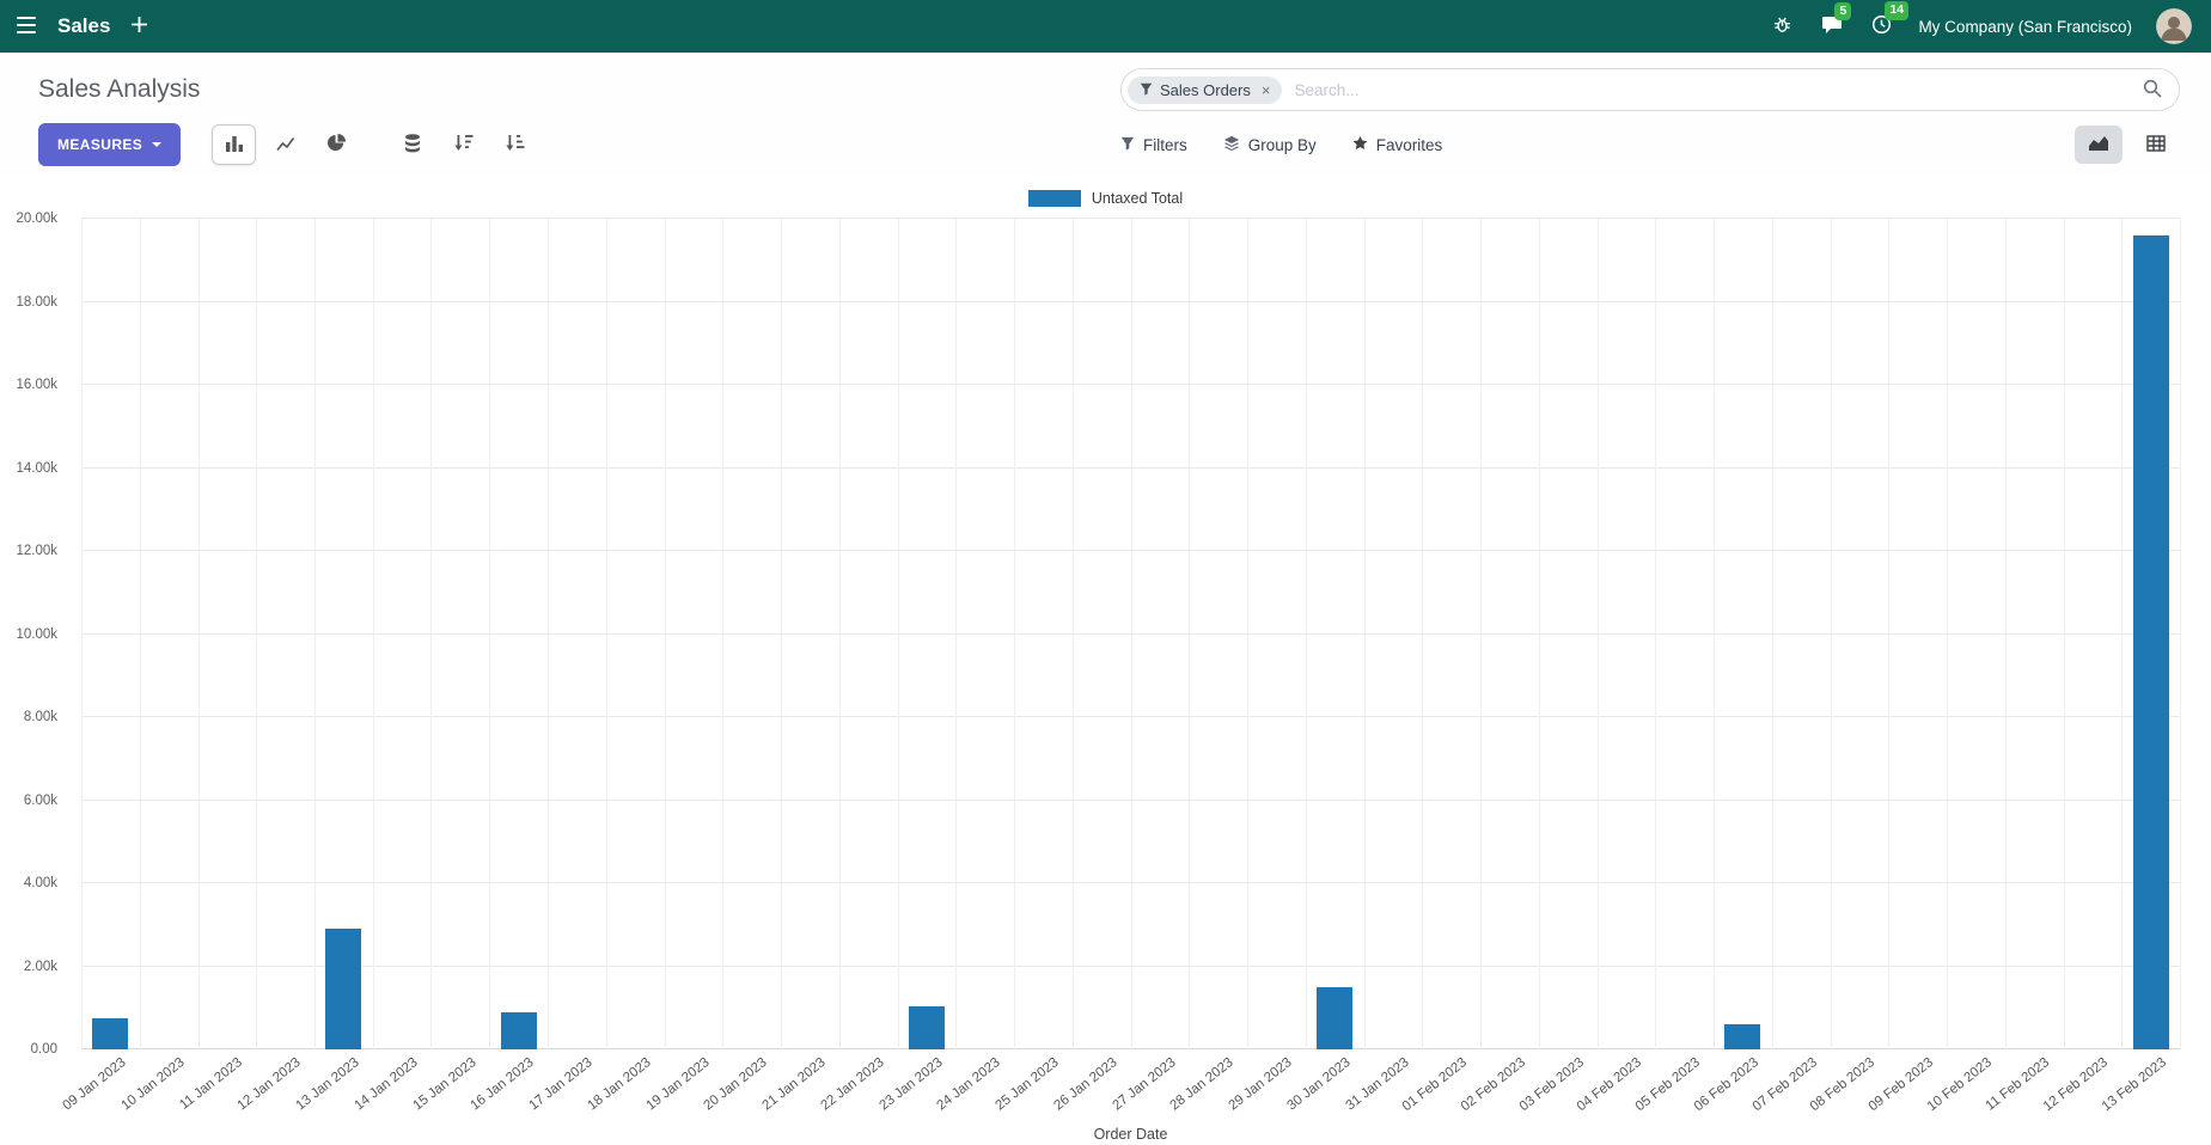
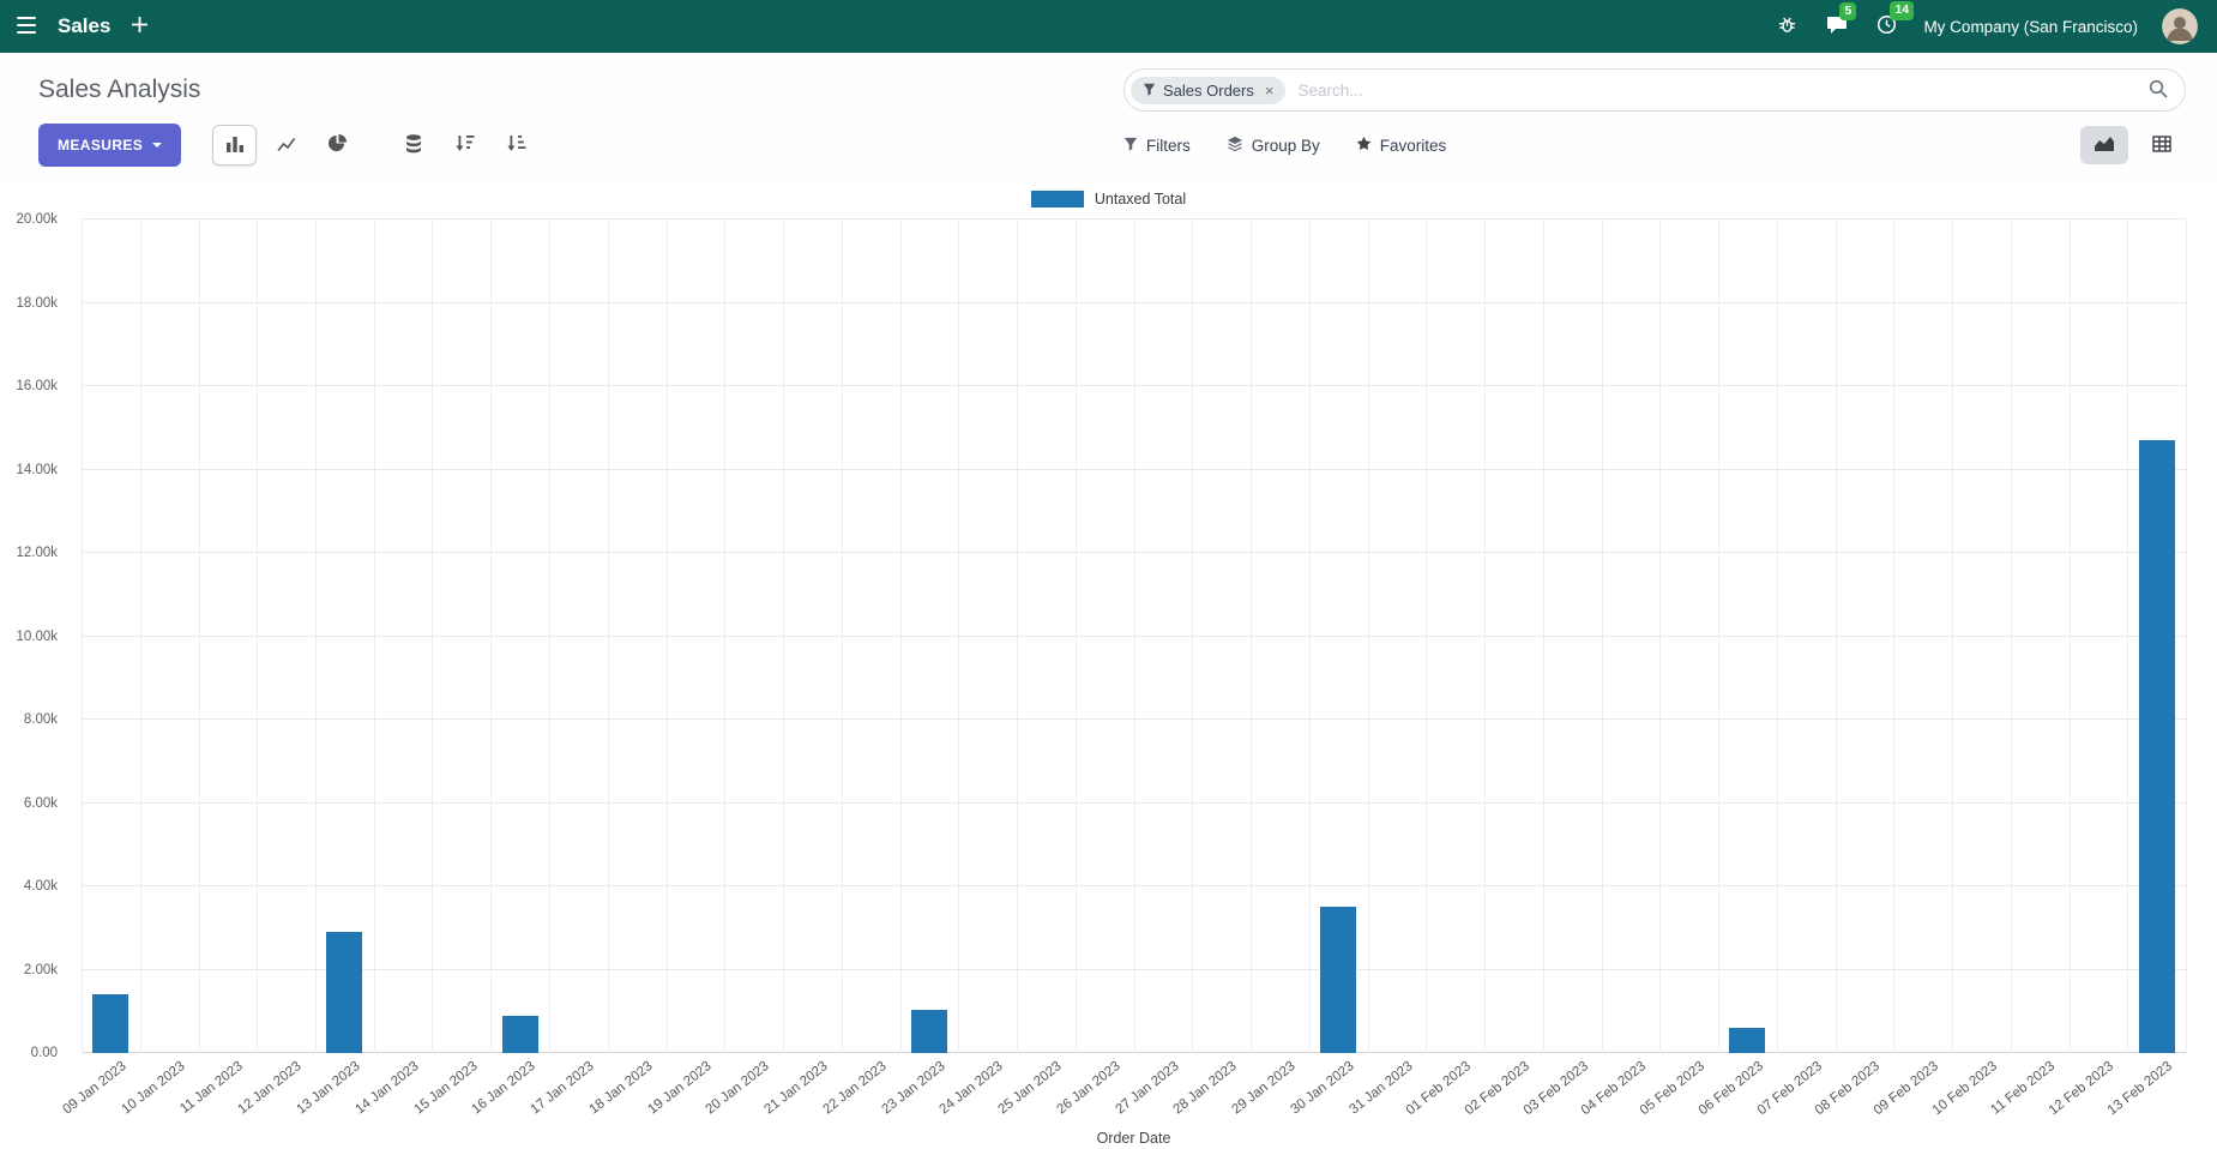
09 Jan 2023: 0.8k -> 1.4k
30 Jan 2023: 1.5k -> 3.5k
13 Feb 2023: 19.6k -> 14.7k
